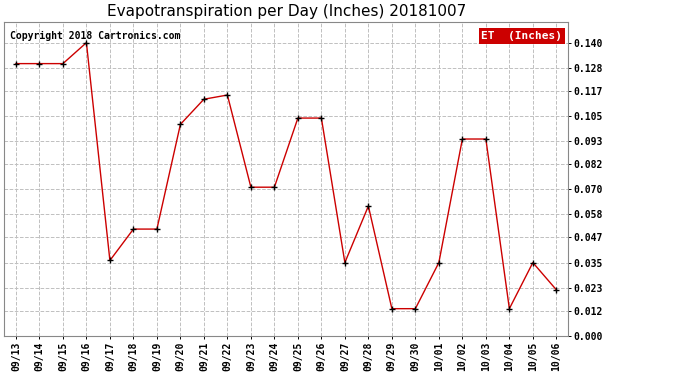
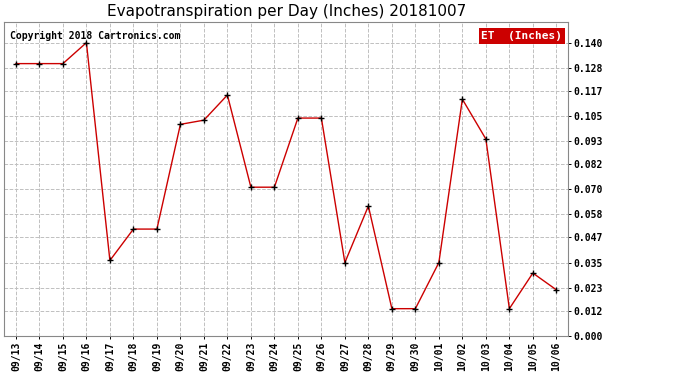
09/21: 0.113 -> 0.103
10/02: 0.094 -> 0.113
10/05: 0.035 -> 0.030
